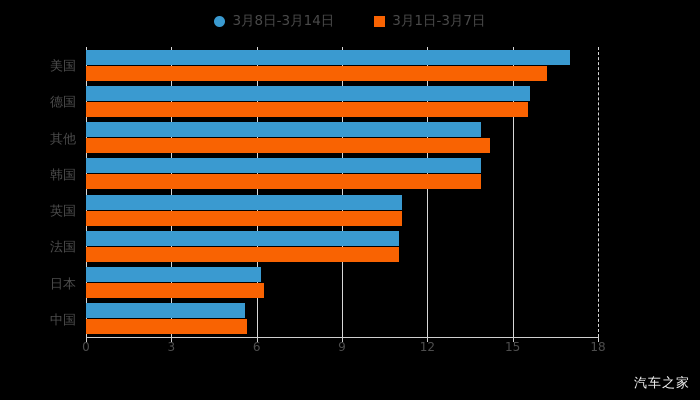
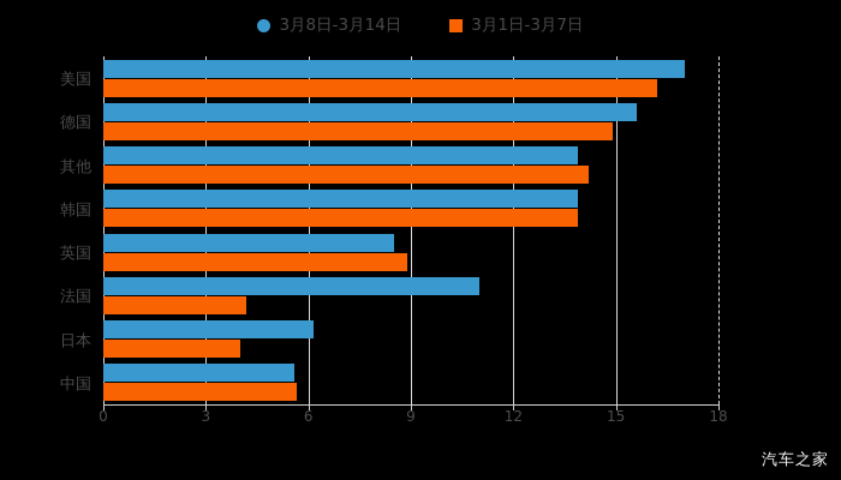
3月1日-3月7日/德国: 15.6 -> 14.9
3月8日-3月14日/英国: 11.1 -> 8.5
3月1日-3月7日/英国: 11.1 -> 8.9
3月1日-3月7日/法国: 11.0 -> 4.2
3月1日-3月7日/日本: 6.2 -> 4.0
